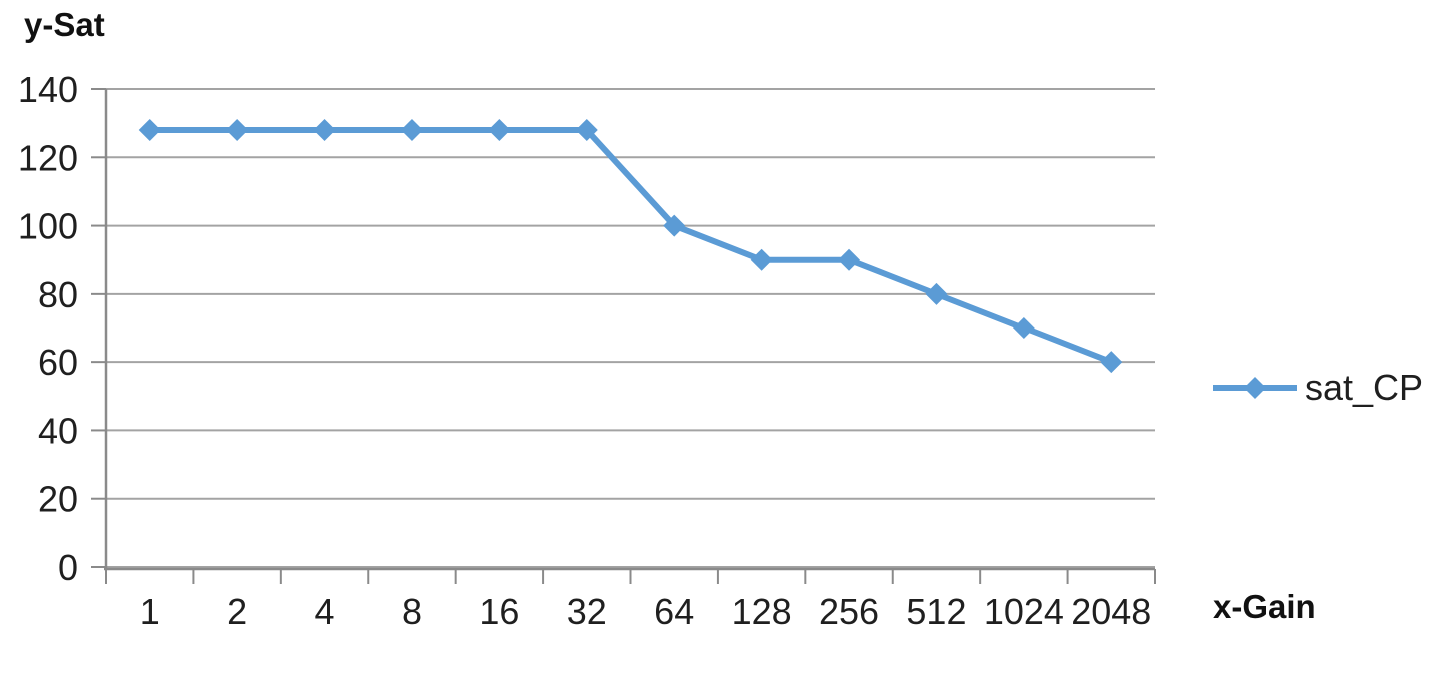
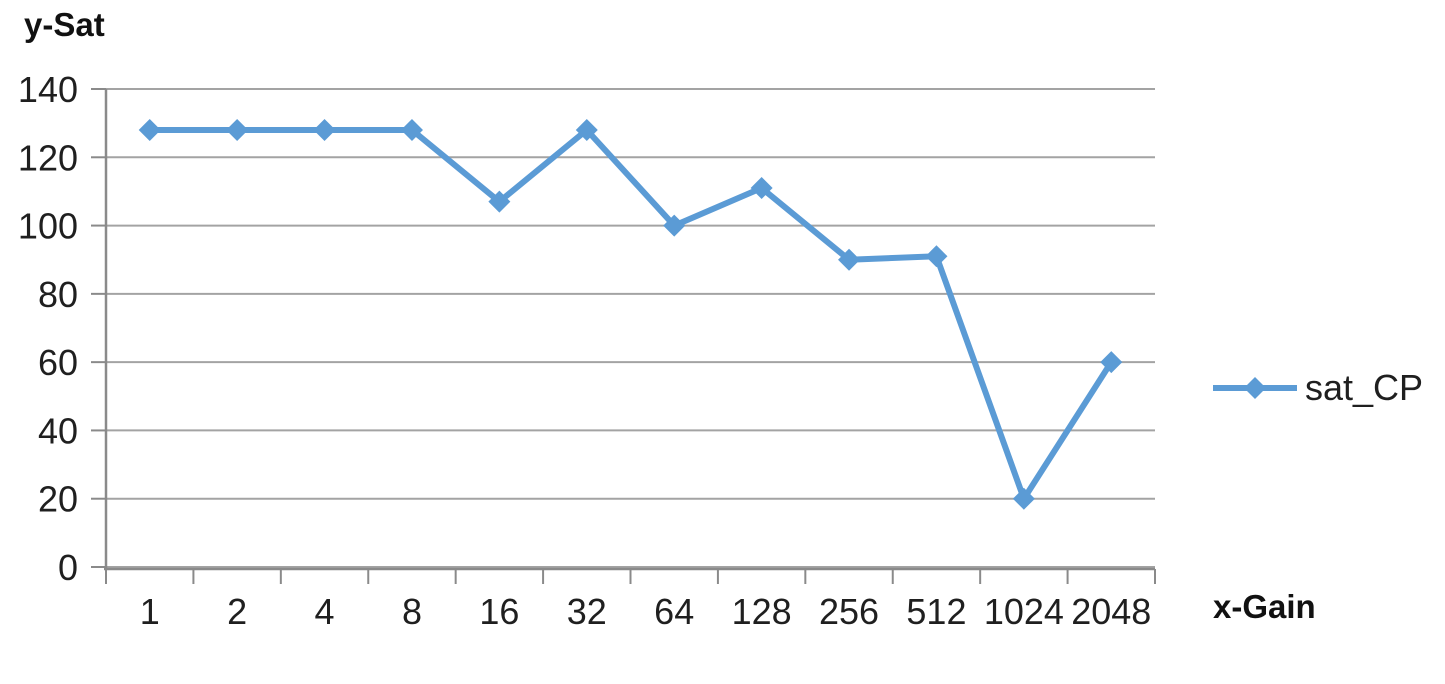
16: 128 -> 107
128: 90 -> 111
512: 80 -> 91
1024: 70 -> 20
